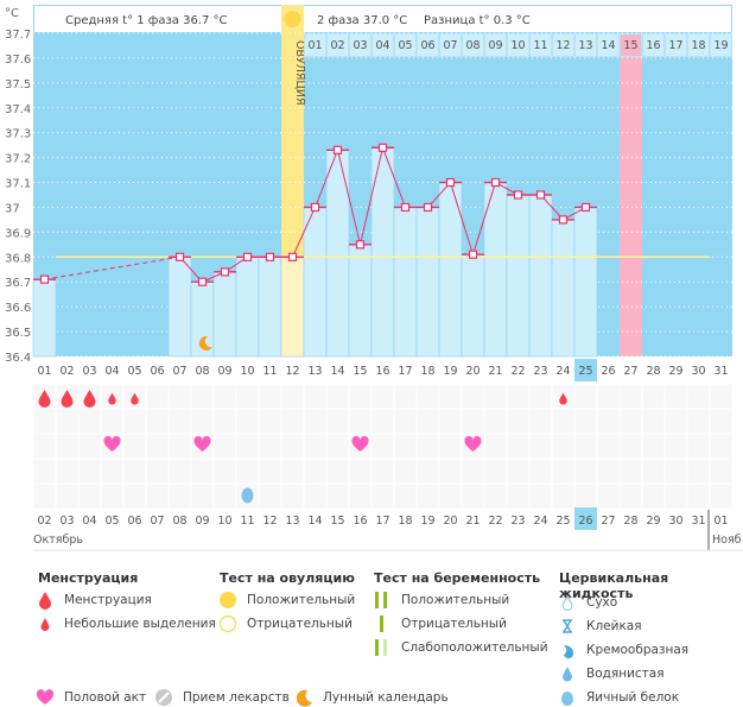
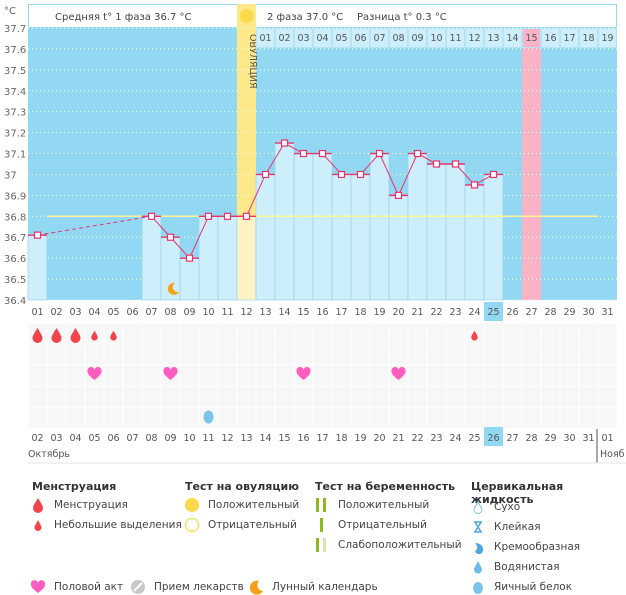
09: 36.74 -> 36.60
14: 37.23 -> 37.15
15: 36.85 -> 37.10
16: 37.24 -> 37.10
20: 36.81 -> 36.90
